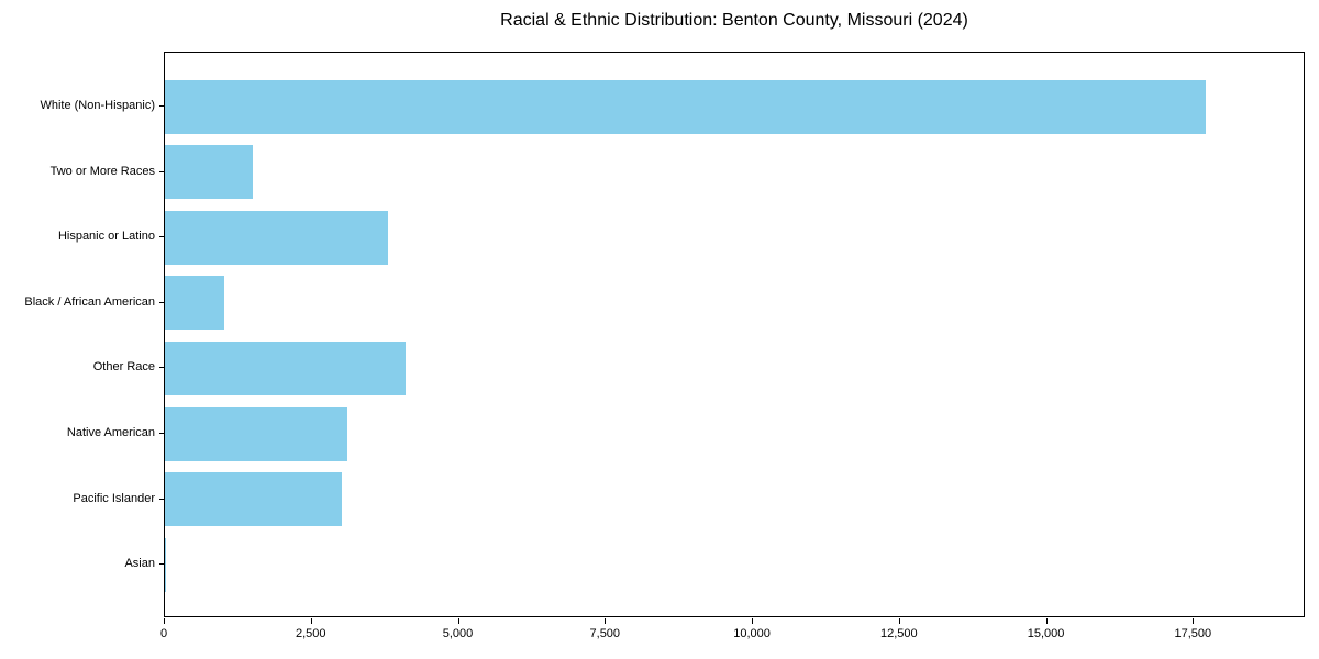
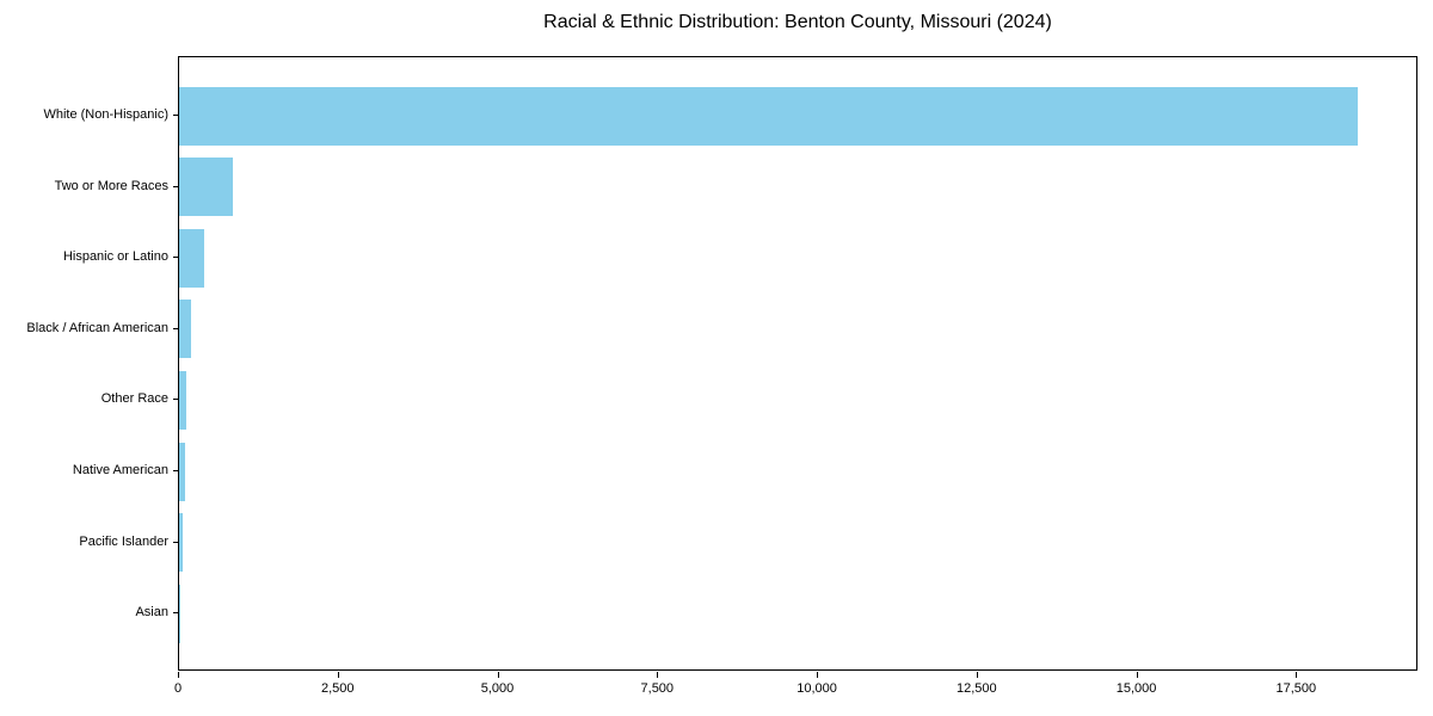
White (Non-Hispanic): 17700 -> 18400
Two or More Races: 1500 -> 800
Hispanic or Latino: 3800 -> 400
Black / African American: 1000 -> 200
Other Race: 4100 -> 100
Native American: 3100 -> 100
Pacific Islander: 3000 -> 100
